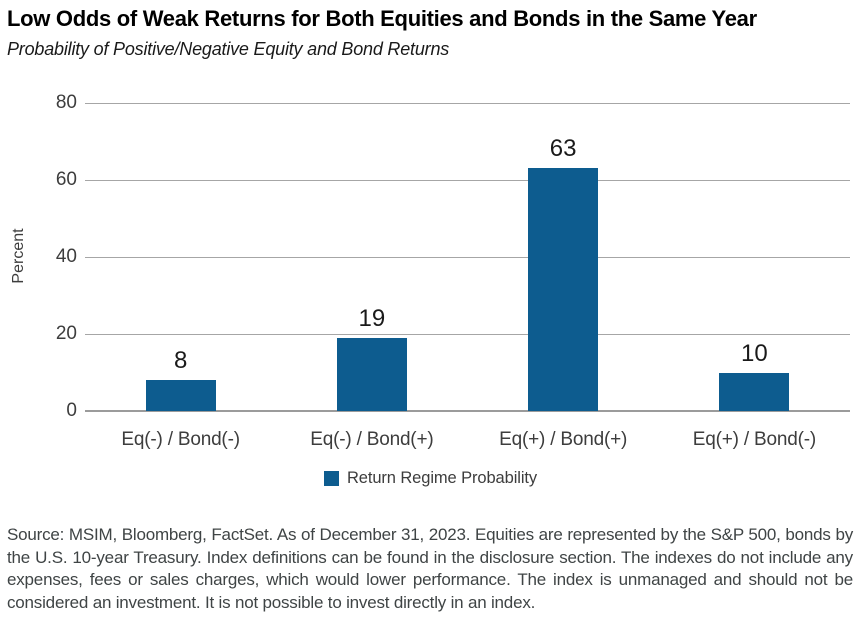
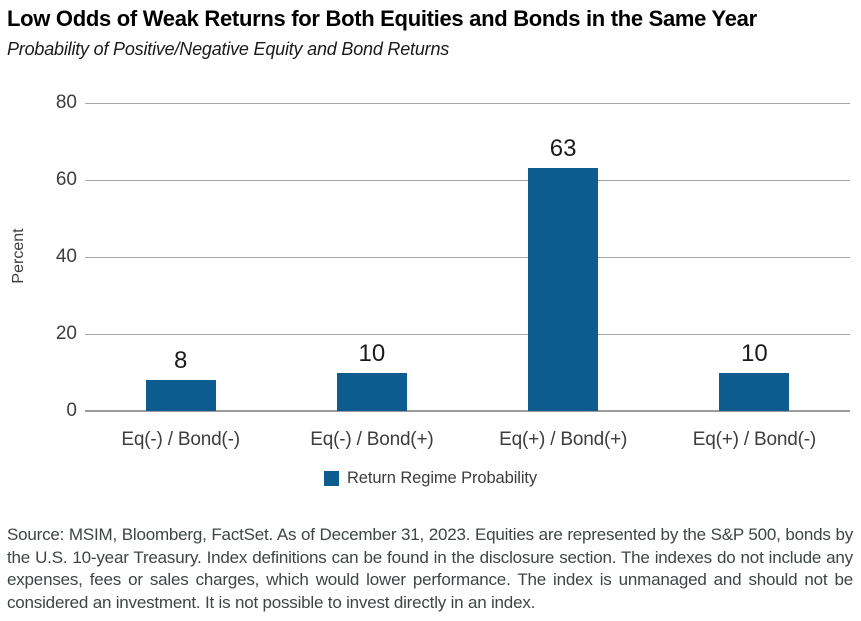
Eq(-) / Bond(+): 19 -> 10
